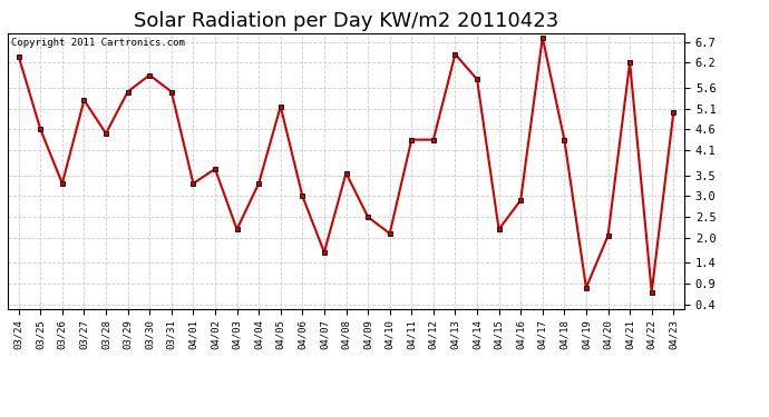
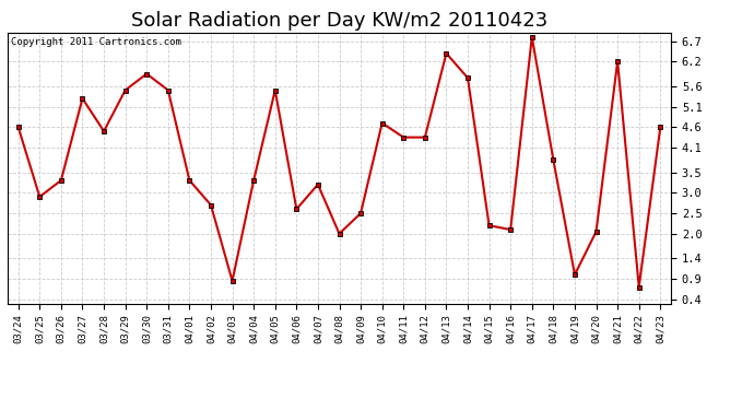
03/24: 6.35 -> 4.60
03/25: 4.60 -> 2.90
04/02: 3.65 -> 2.70
04/03: 2.20 -> 0.85
04/05: 5.15 -> 5.50
04/06: 3.00 -> 2.60
04/07: 1.65 -> 3.20
04/08: 3.55 -> 2.00
04/10: 2.10 -> 4.70
04/16: 2.90 -> 2.10
04/18: 4.35 -> 3.80
04/19: 0.80 -> 1.00
04/23: 5.00 -> 4.60
